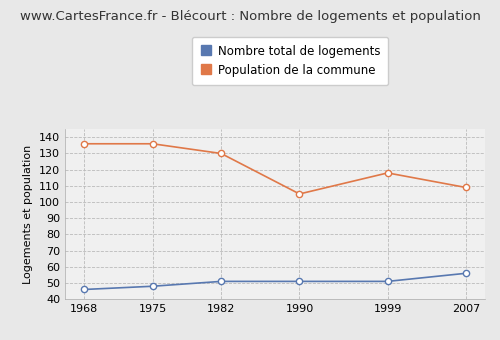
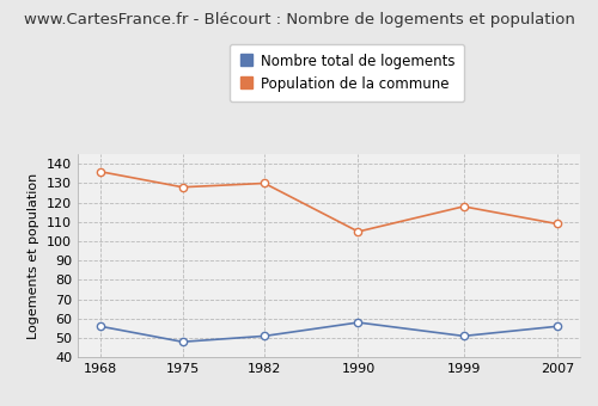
Nombre total de logements/1968: 46 -> 56
Population de la commune/1975: 136 -> 128
Nombre total de logements/1990: 51 -> 58
